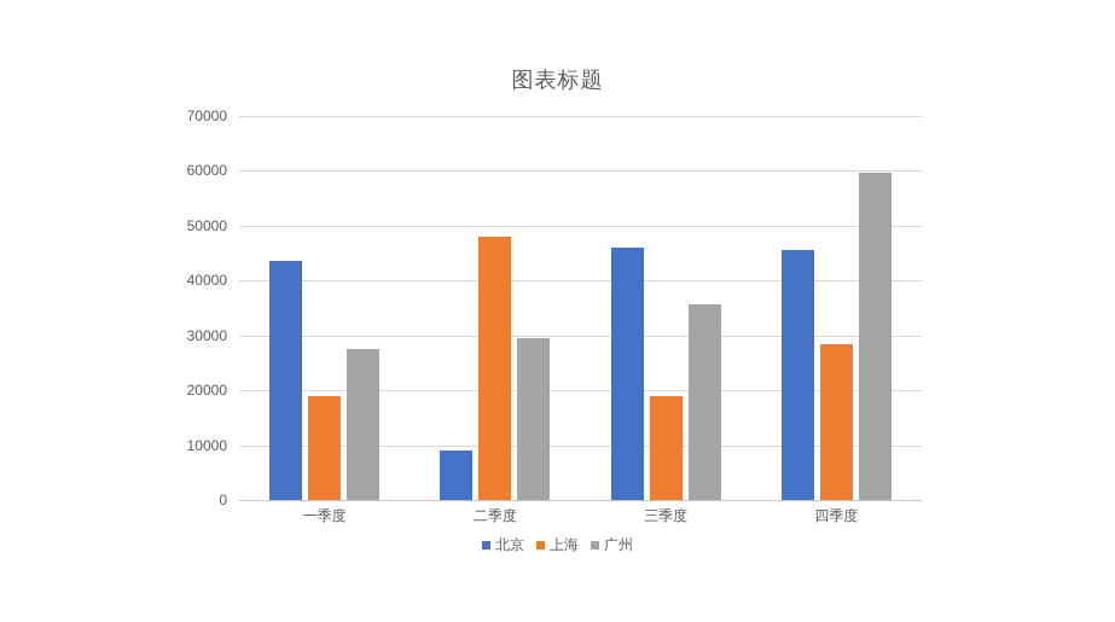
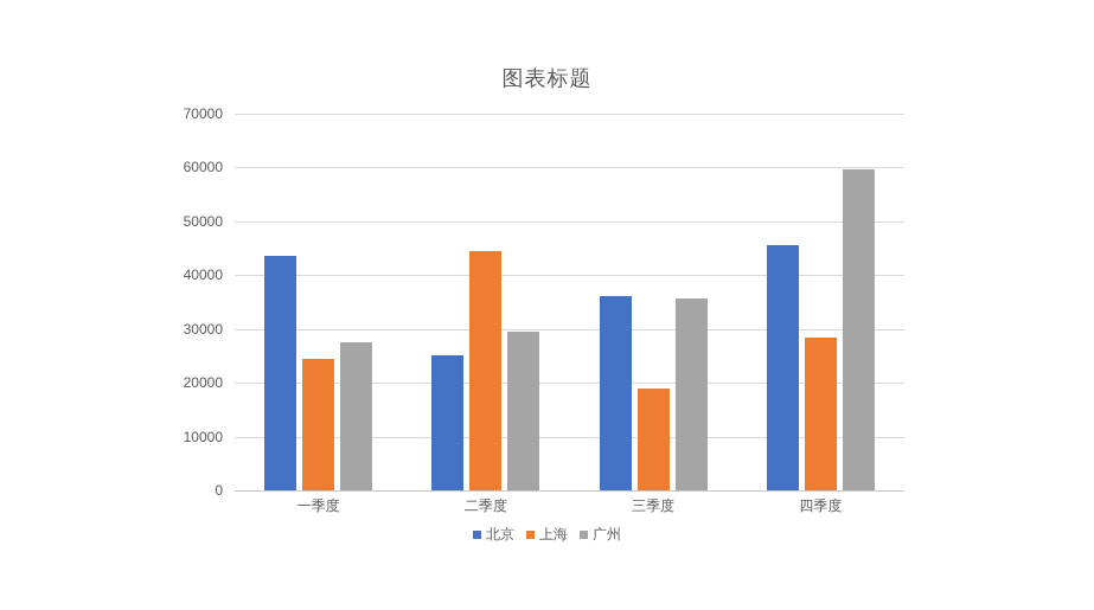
上海/一季度: 19000 -> 24000
北京/二季度: 9000 -> 25000
上海/二季度: 48000 -> 44000
北京/三季度: 46000 -> 36000
